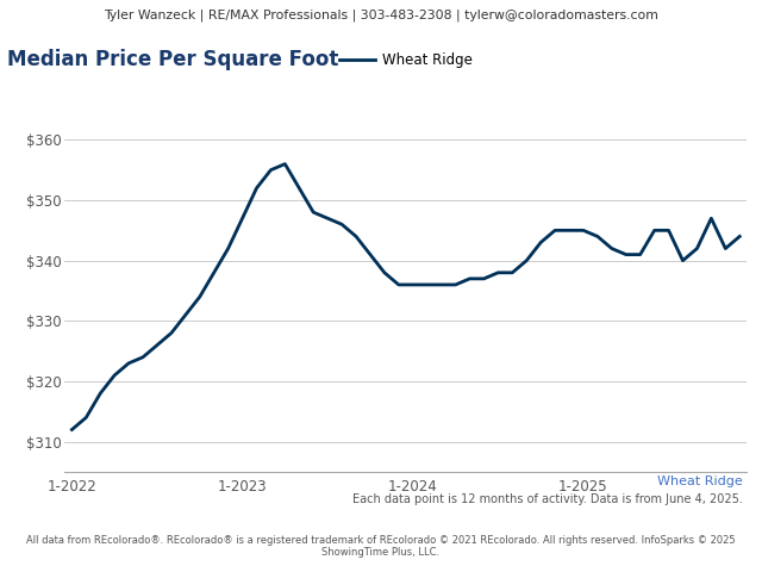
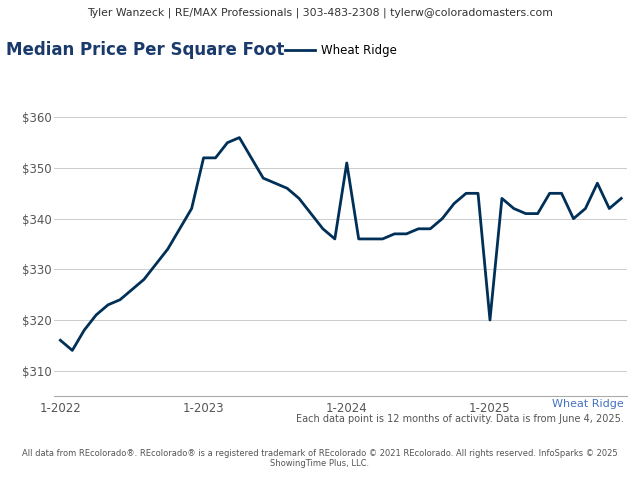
1-2022: $312 -> $316
1-2023: $347 -> $352
1-2024: $336 -> $351
1-2025: $345 -> $320
